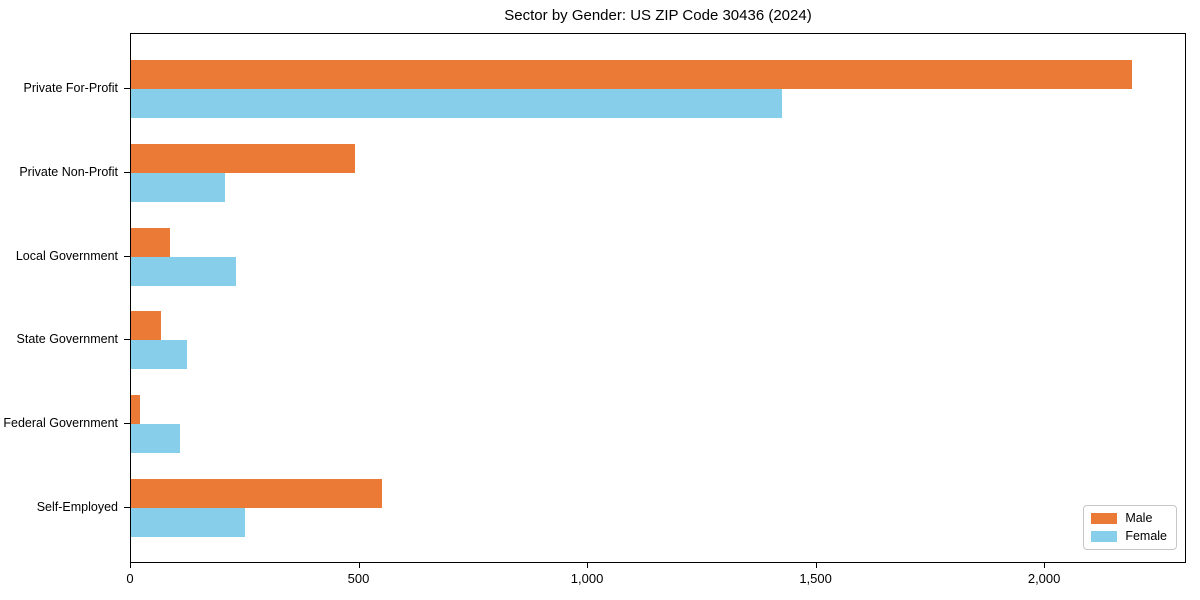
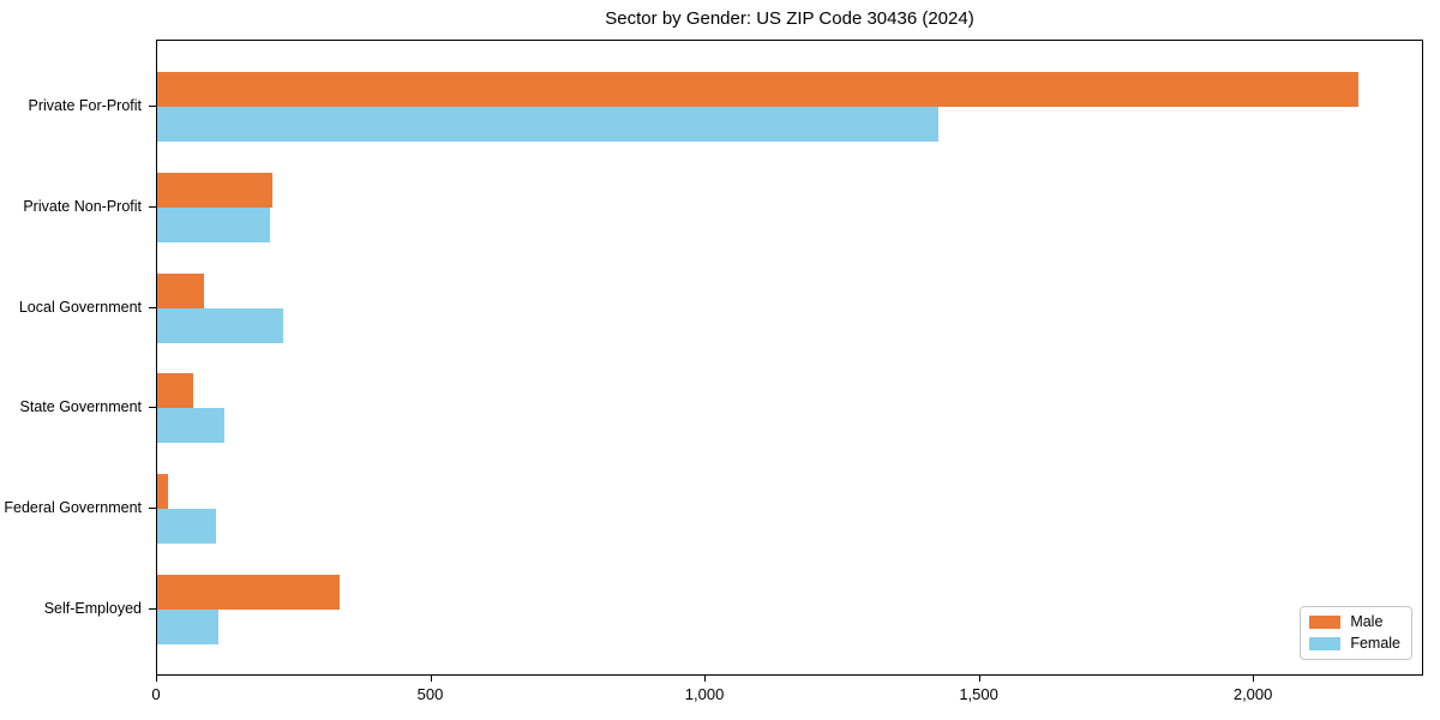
Male/Private Non-Profit: 490 -> 210
Male/Self-Employed: 550 -> 330
Female/Self-Employed: 250 -> 110
